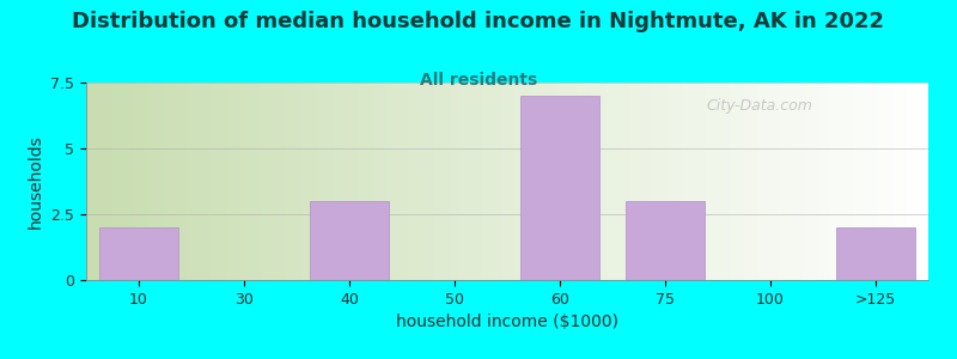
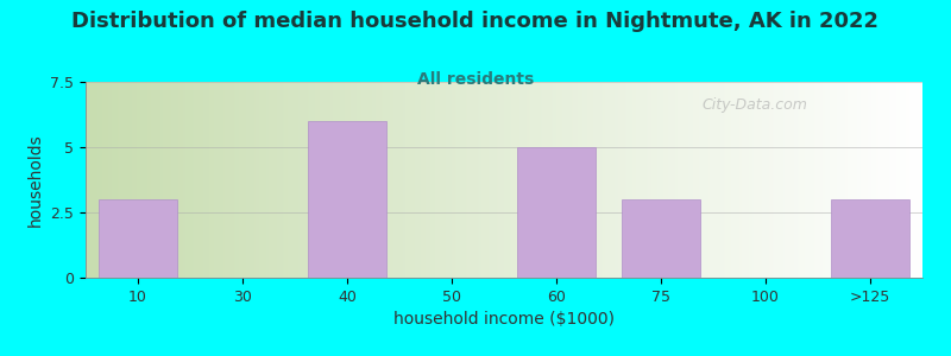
10: 2 -> 3
40: 3 -> 6
60: 7 -> 5
>125: 2 -> 3
